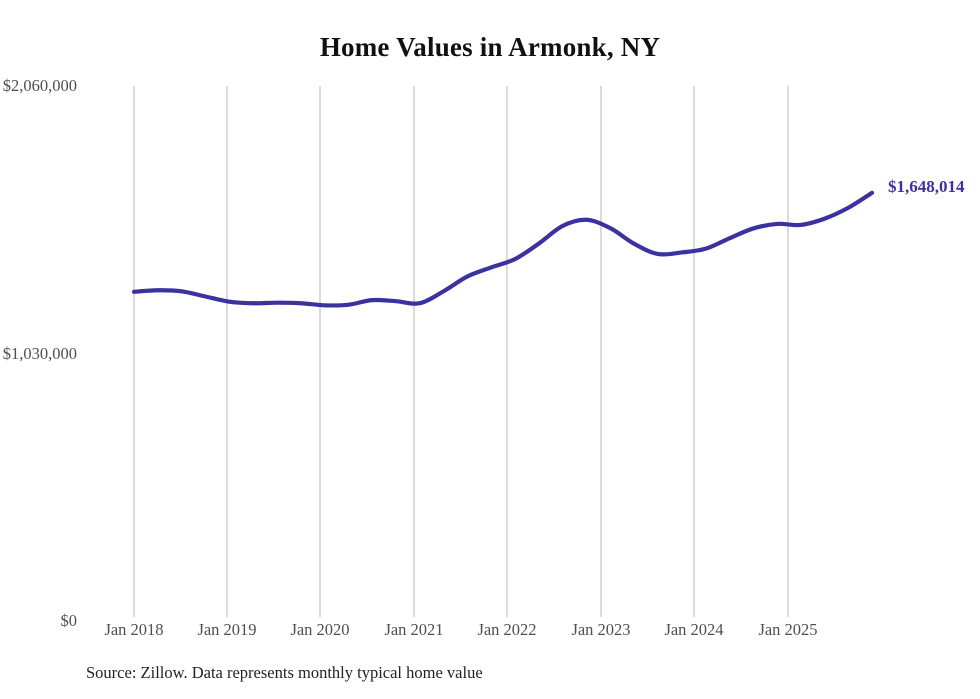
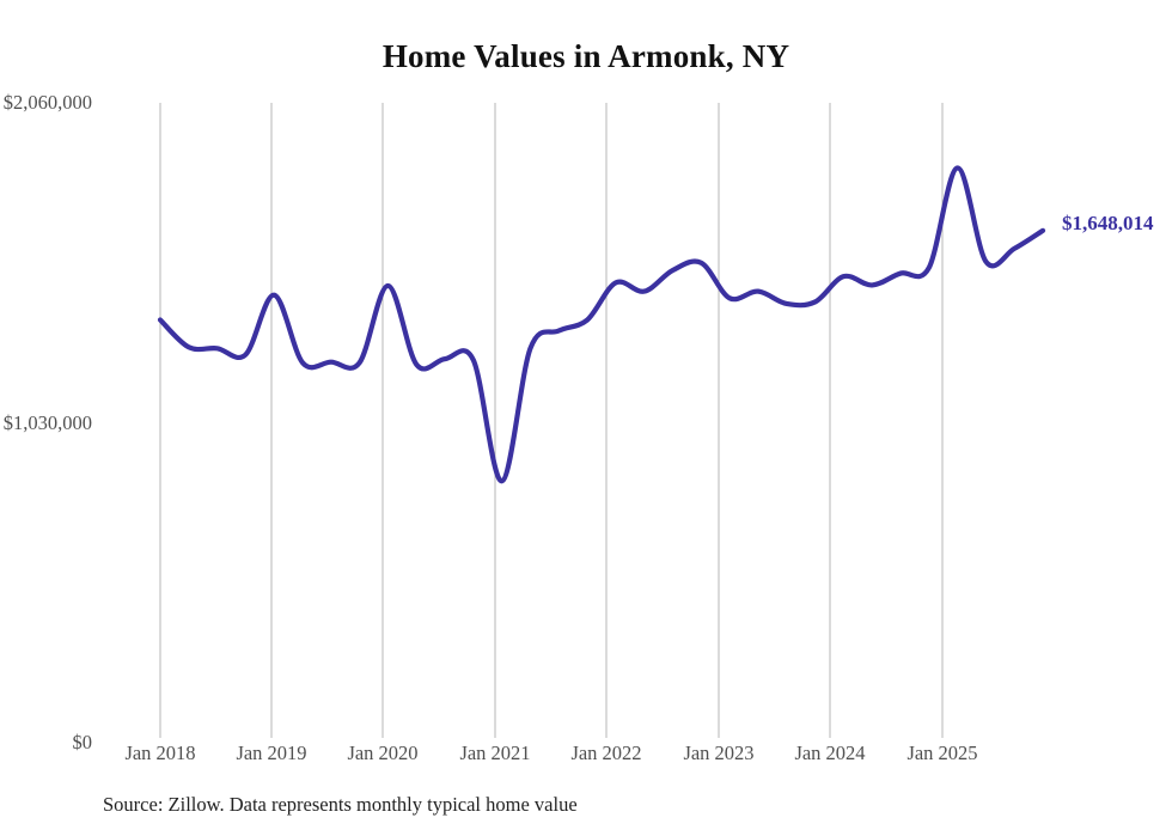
Jan 2018: $1270000 -> $1360000
Jan 2019: $1230000 -> $1440000
Jan 2020: $1210000 -> $1470000
Jan 2021: $1220000 -> $840000
Jan 2022: $1390000 -> $1480000
Jan 2023: $1510000 -> $1430000
Jan 2024: $1430000 -> $1500000
Jan 2025: $1520000 -> $1850000
